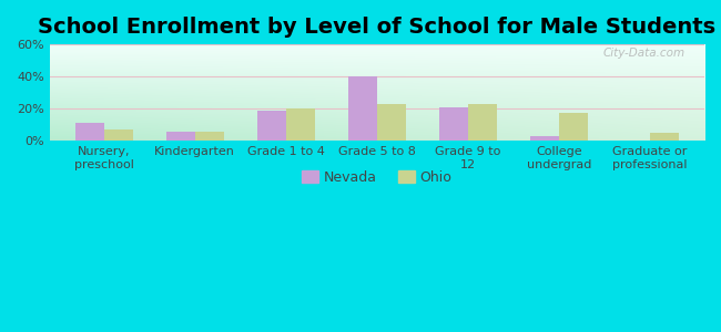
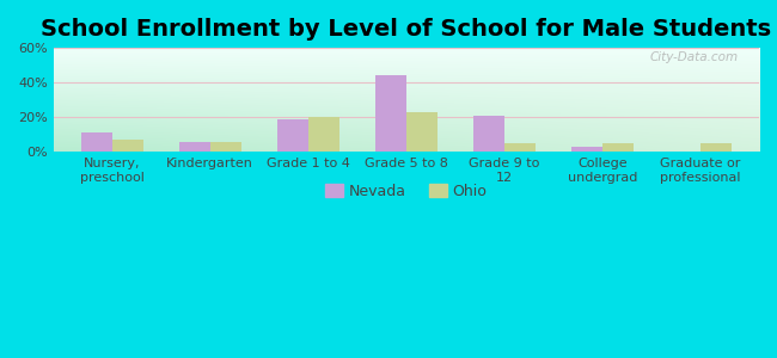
Nevada/Grade 5 to 8: 40% -> 44%
Ohio/Grade 9 to 12: 23% -> 5%
Ohio/College undergrad: 17% -> 5%
